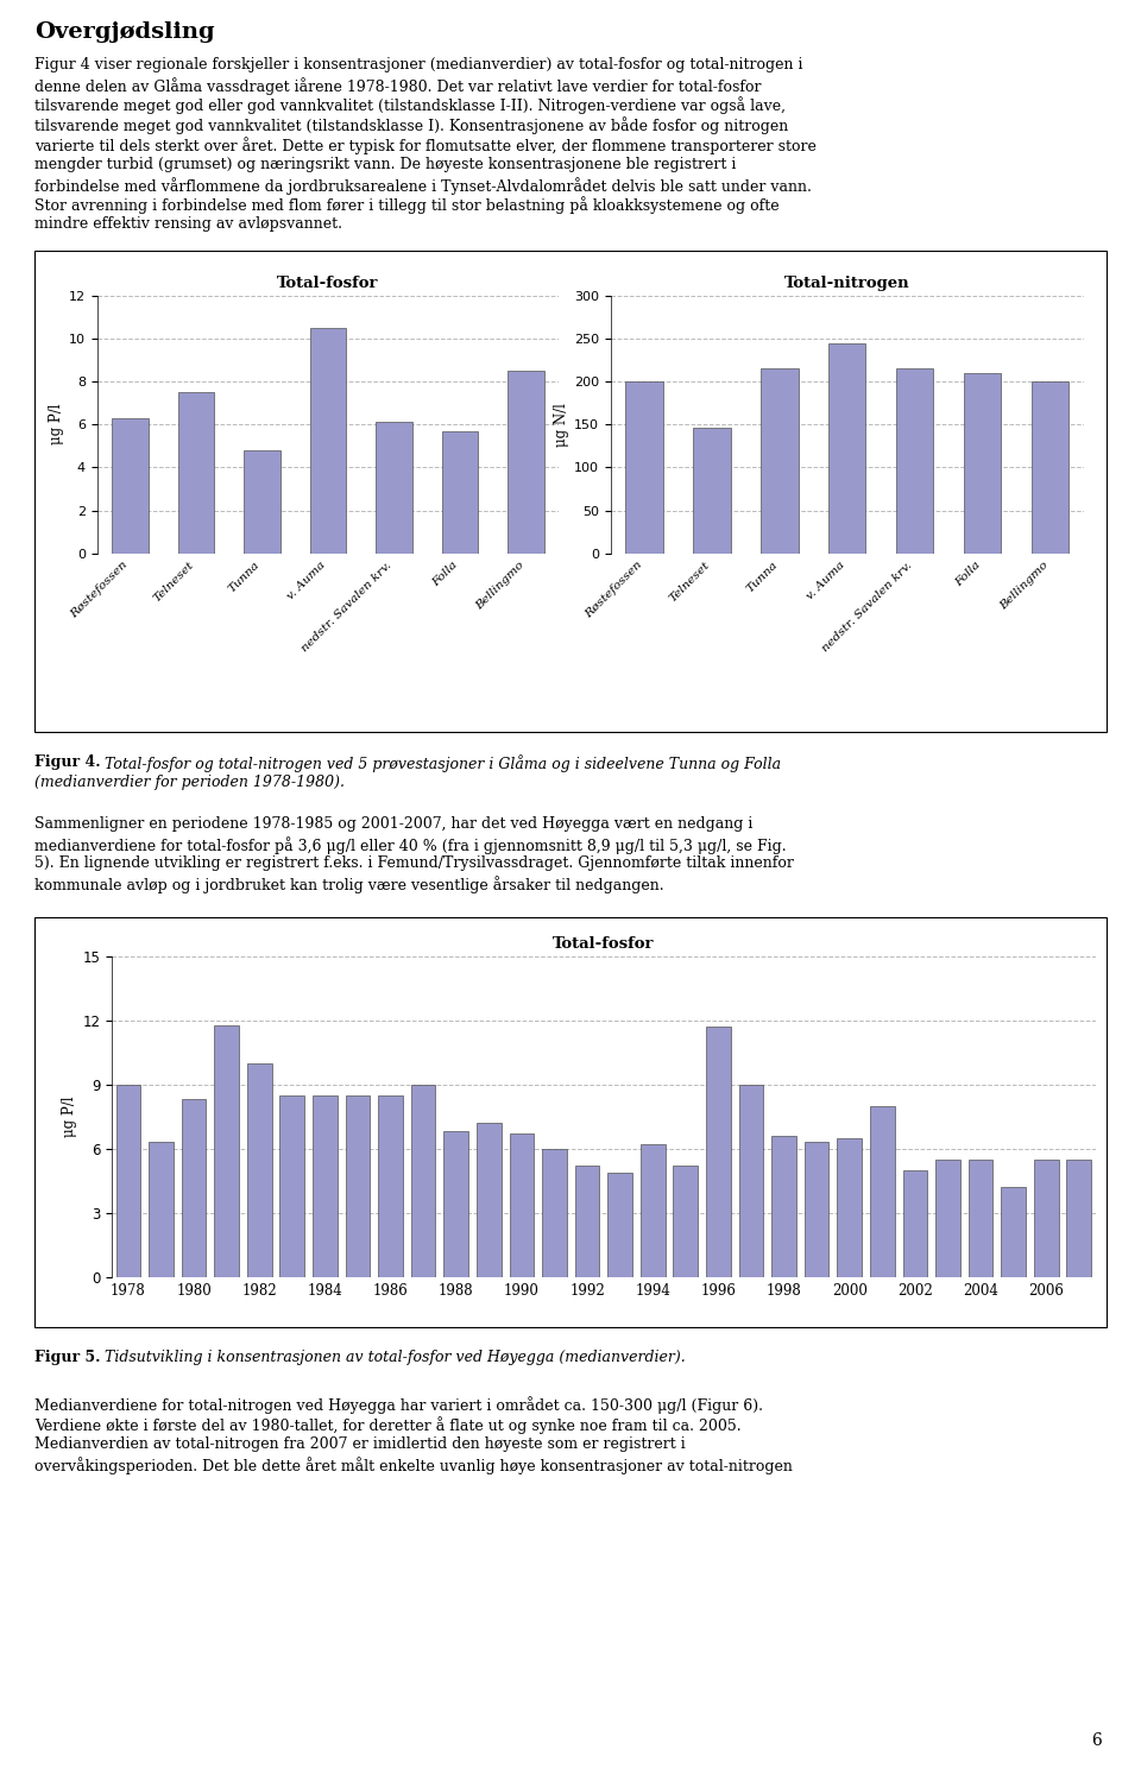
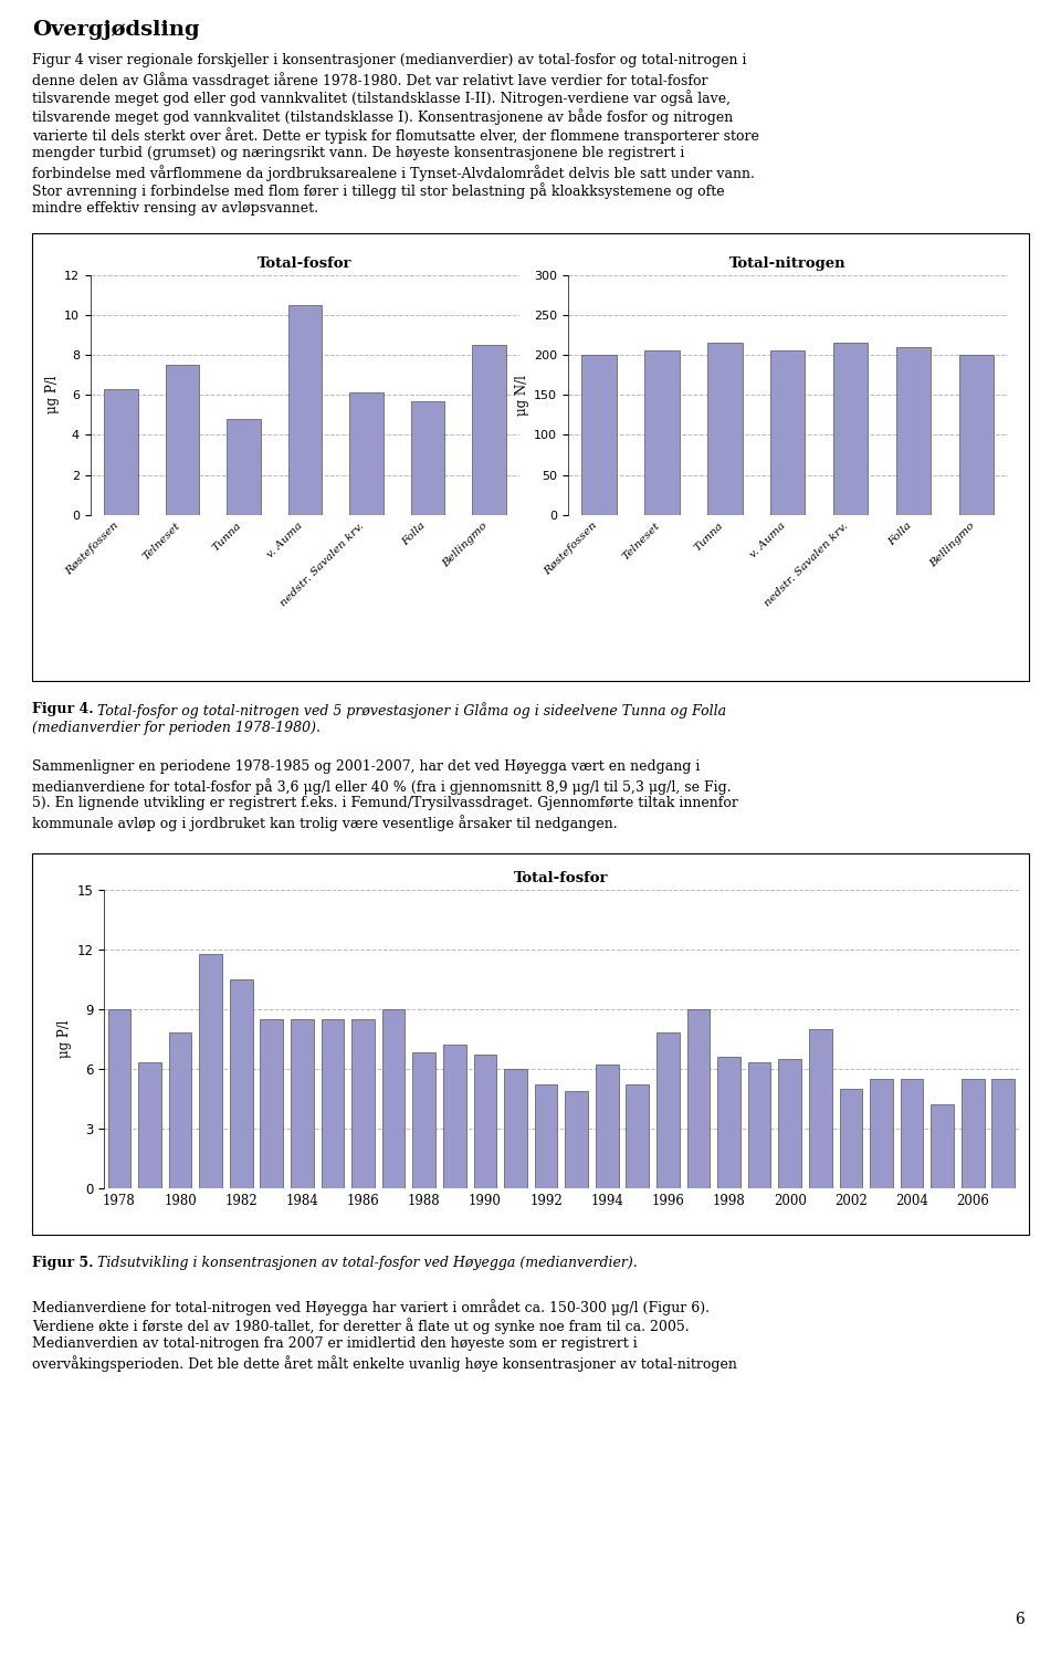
Total-nitrogen/Telneset: 146 -> 205
Total-nitrogen/v. Auma: 244 -> 205
1980: 8.3 -> 7.8
1982: 10.0 -> 10.5
1996: 11.7 -> 7.8
